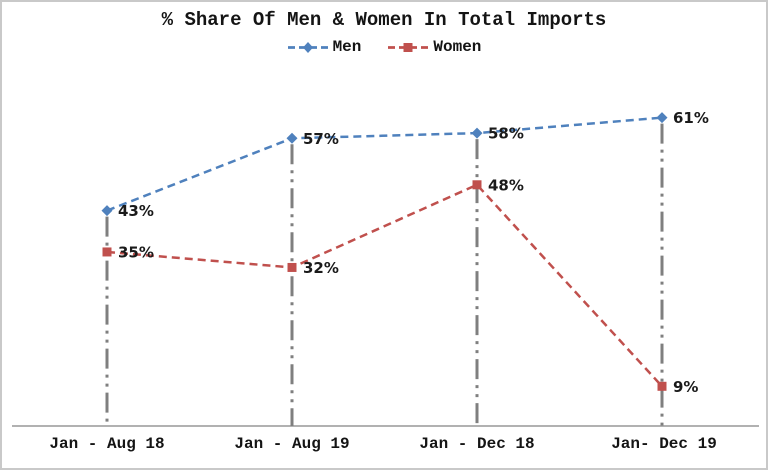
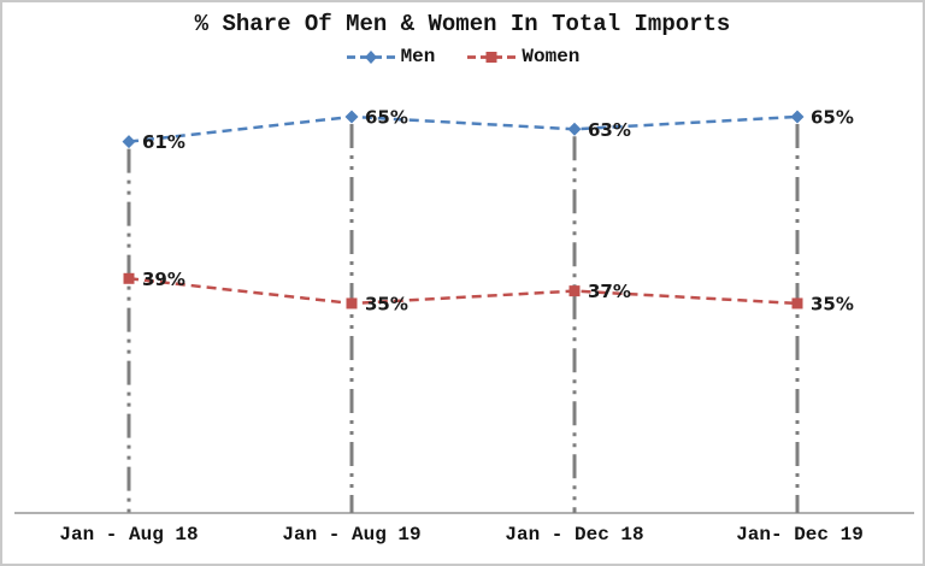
Men/Jan - Aug 18: 43% -> 61%
Women/Jan - Aug 18: 35% -> 39%
Men/Jan - Aug 19: 57% -> 65%
Women/Jan - Aug 19: 32% -> 35%
Men/Jan - Dec 18: 58% -> 63%
Women/Jan - Dec 18: 48% -> 37%
Men/Jan- Dec 19: 61% -> 65%
Women/Jan- Dec 19: 9% -> 35%
